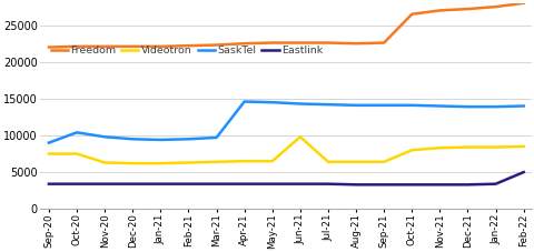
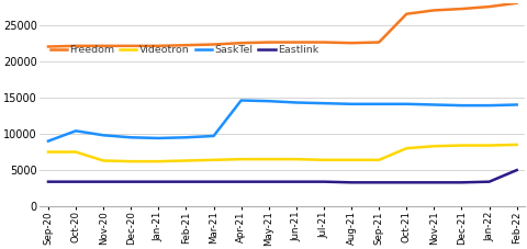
Videotron/Jun-21: 9800 -> 6500
